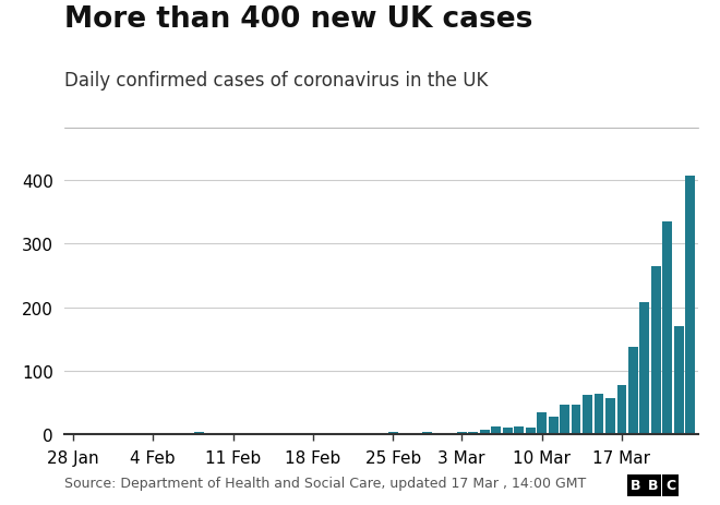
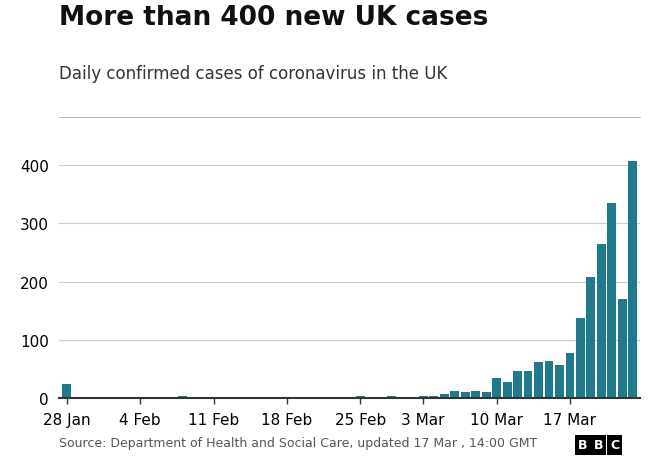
28 Jan: 2 -> 24
